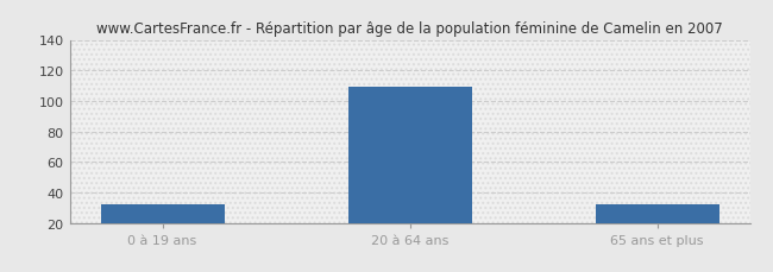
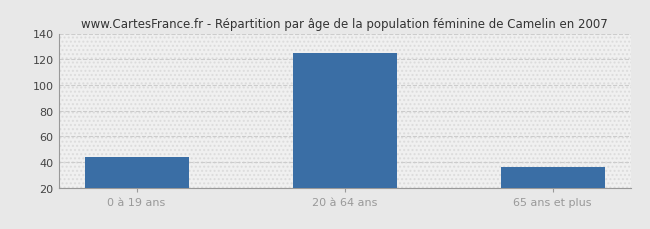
0 à 19 ans: 32 -> 44
20 à 64 ans: 109 -> 125
65 ans et plus: 32 -> 36
